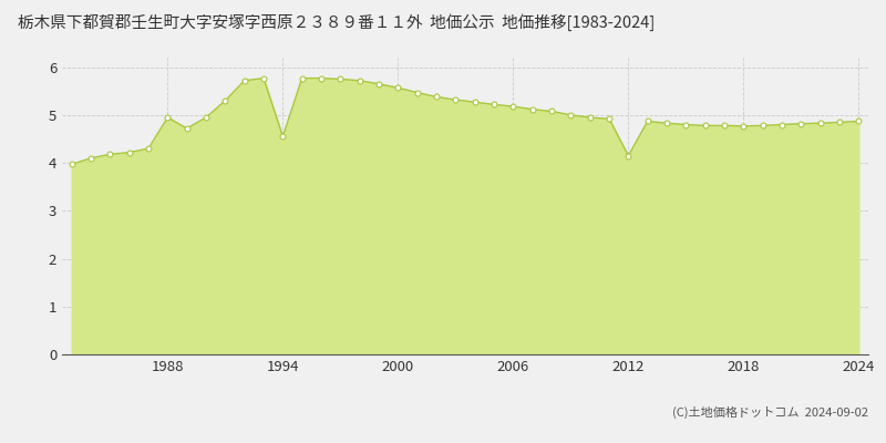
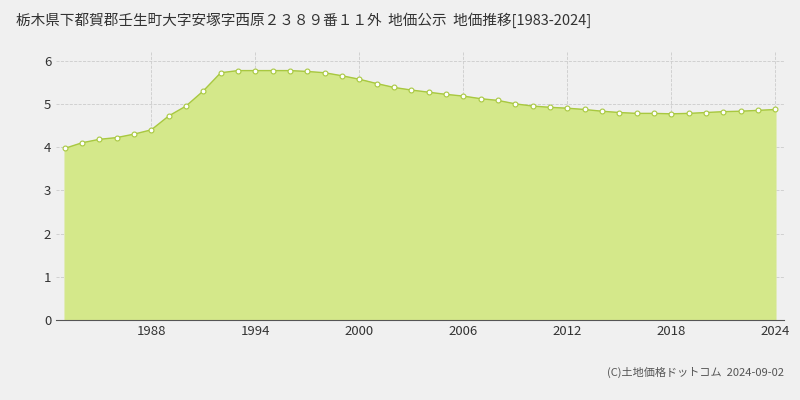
1988: 4.95 -> 4.40
1994: 4.55 -> 5.77
2012: 4.15 -> 4.90
